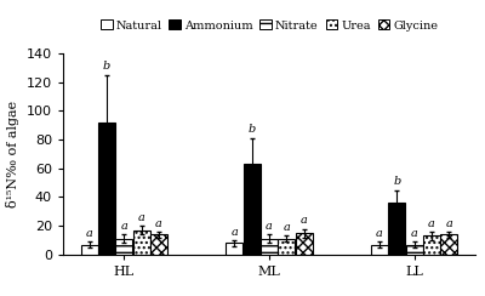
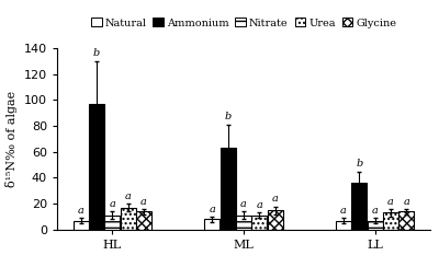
Ammonium/HL: 92 -> 97
